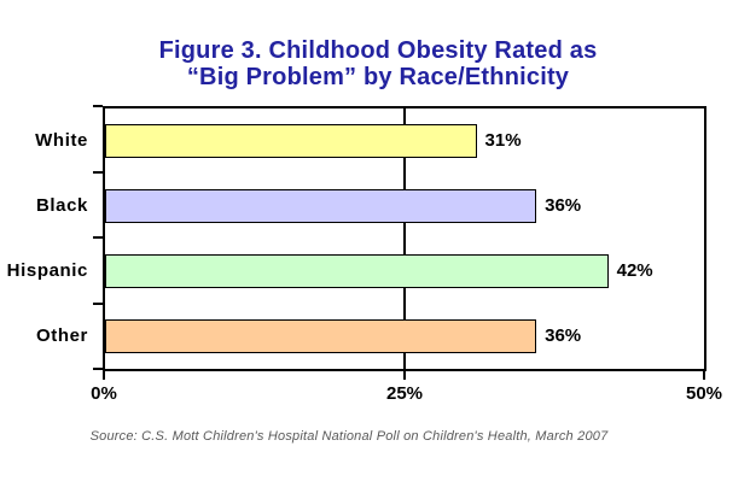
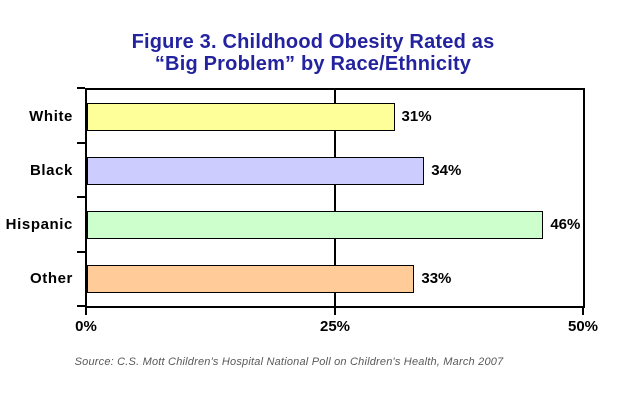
Black: 36% -> 34%
Hispanic: 42% -> 46%
Other: 36% -> 33%
